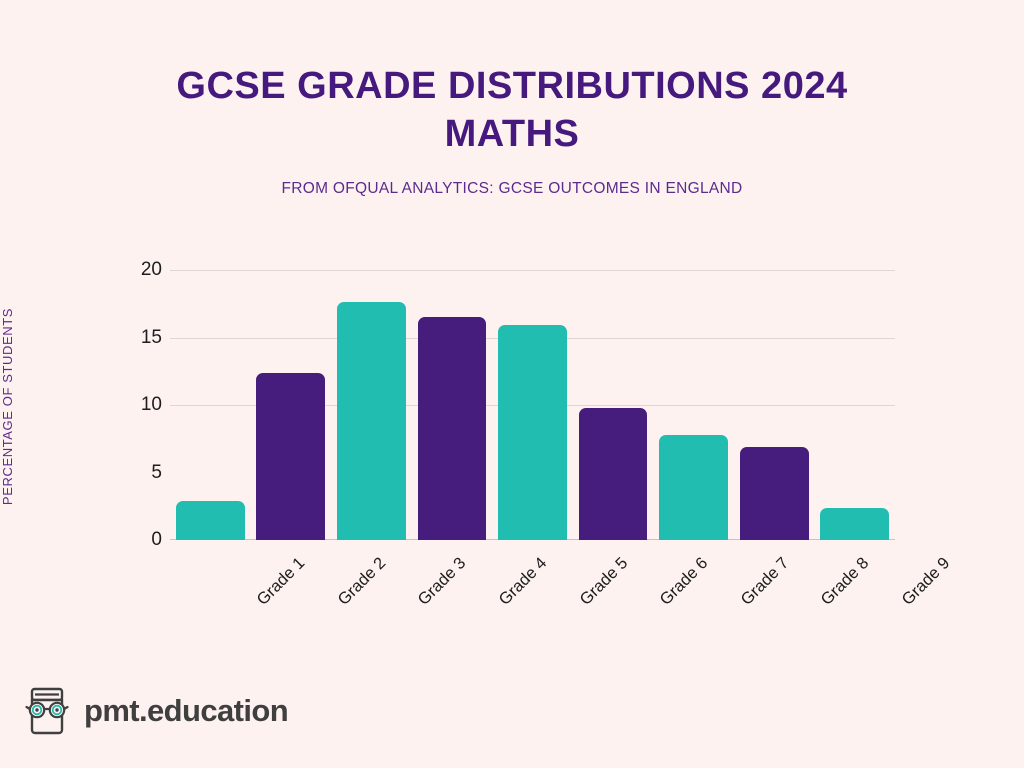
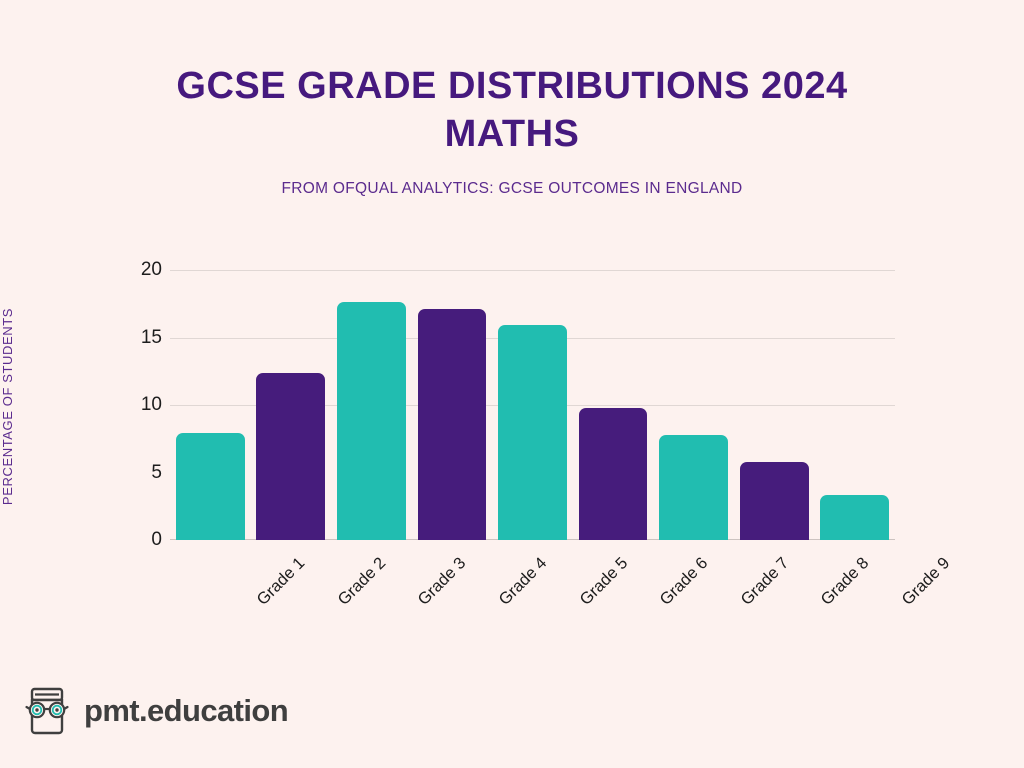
Grade 1: 2.9 -> 7.9
Grade 4: 16.5 -> 17.1
Grade 8: 6.9 -> 5.8
Grade 9: 2.4 -> 3.3
